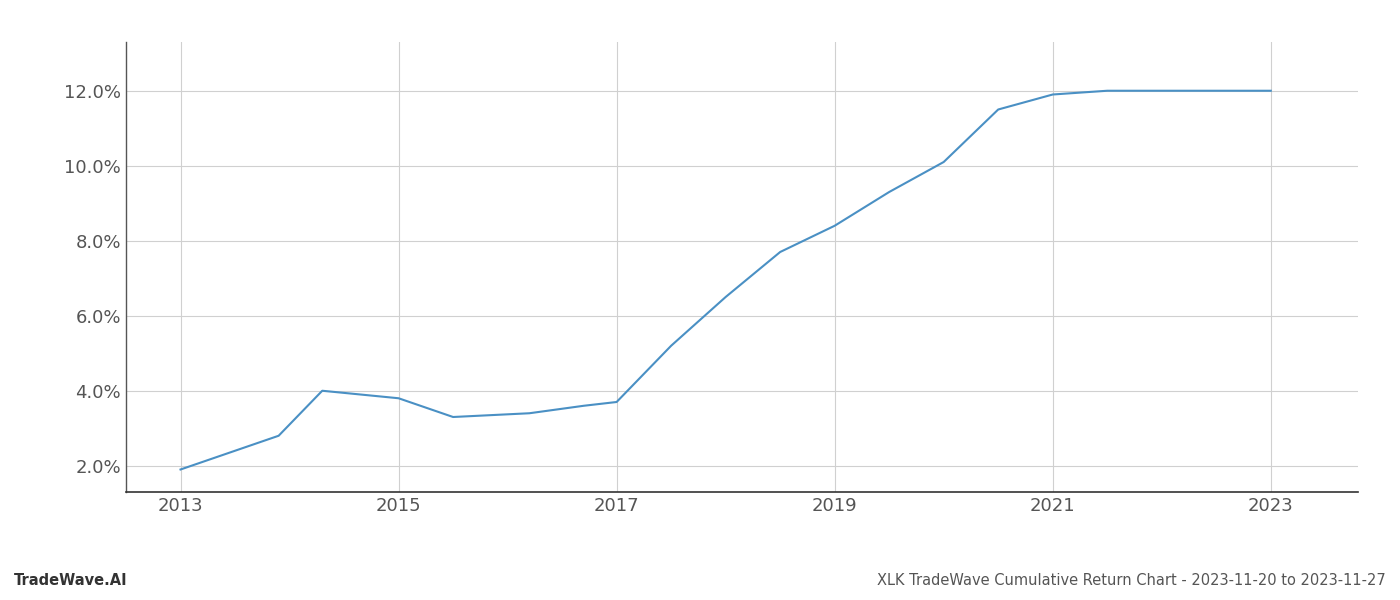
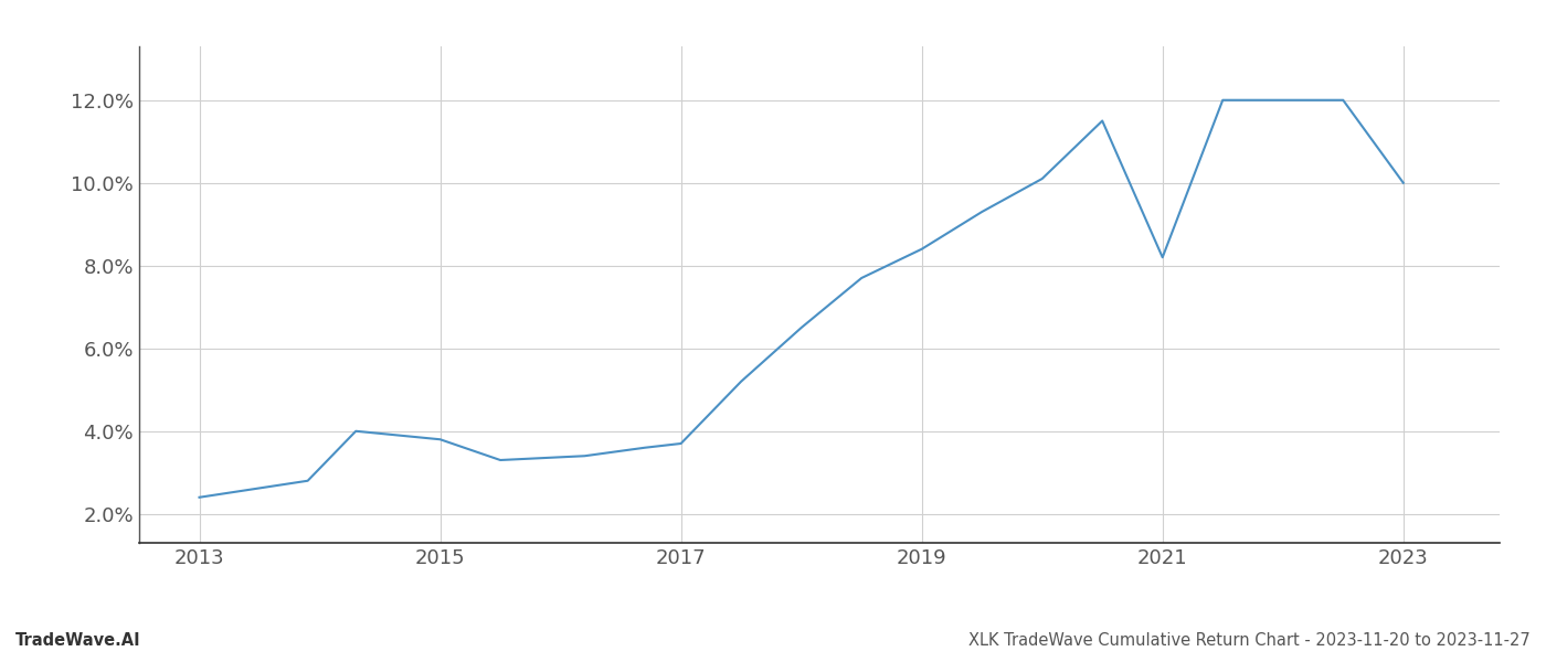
2013: 1.9% -> 2.4%
2021: 11.9% -> 8.2%
2023: 12.0% -> 10.0%
